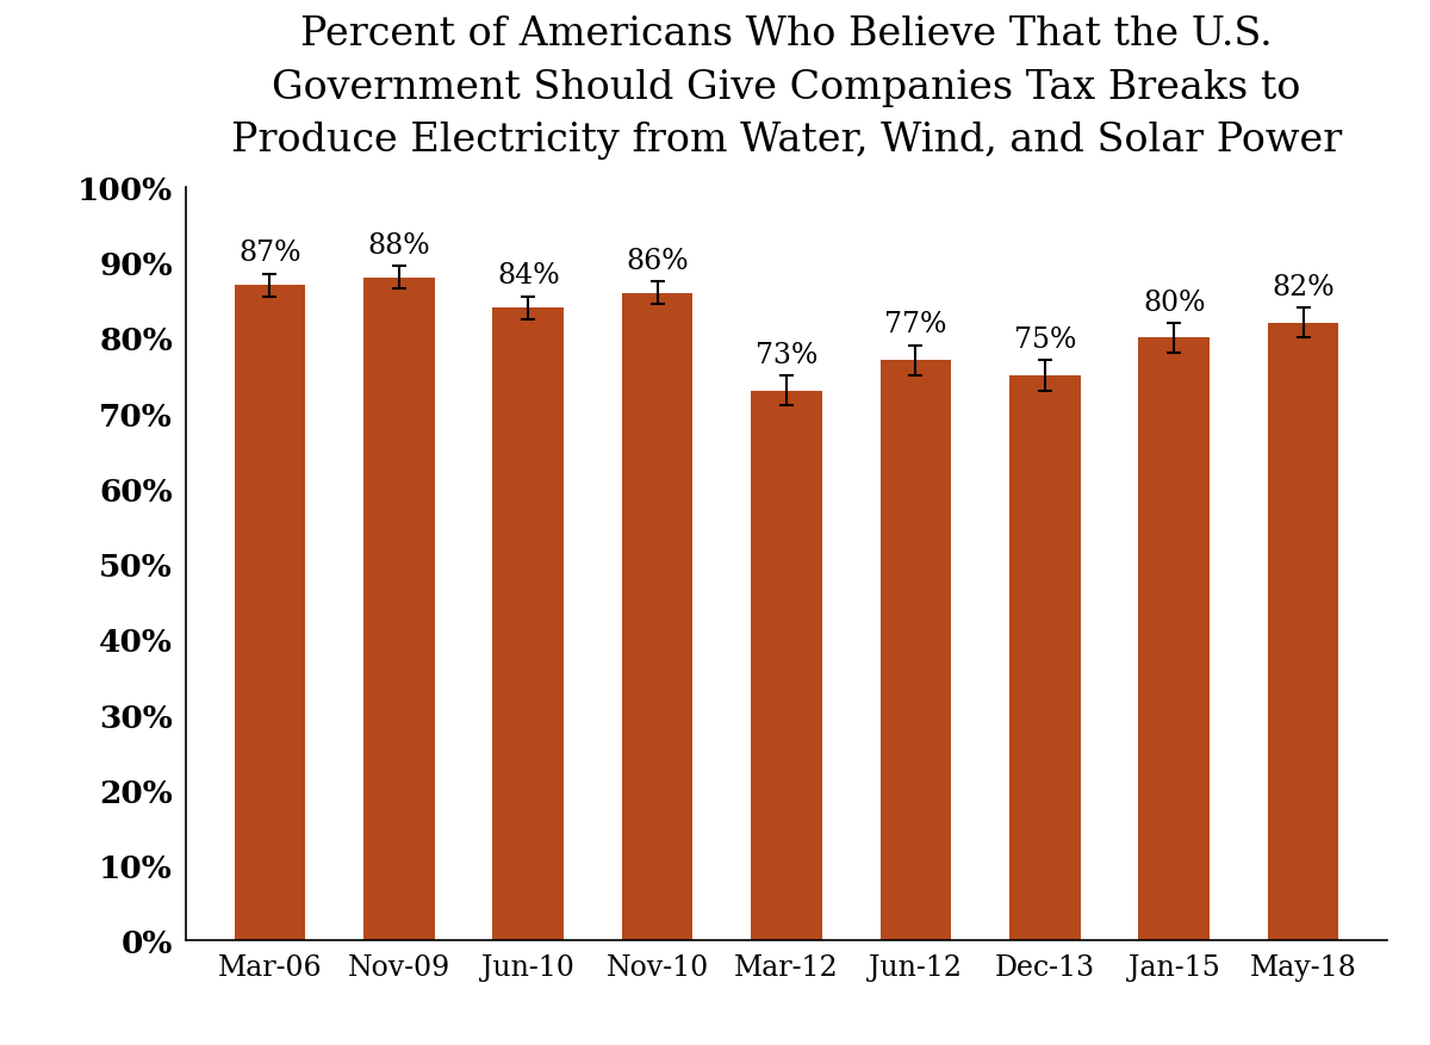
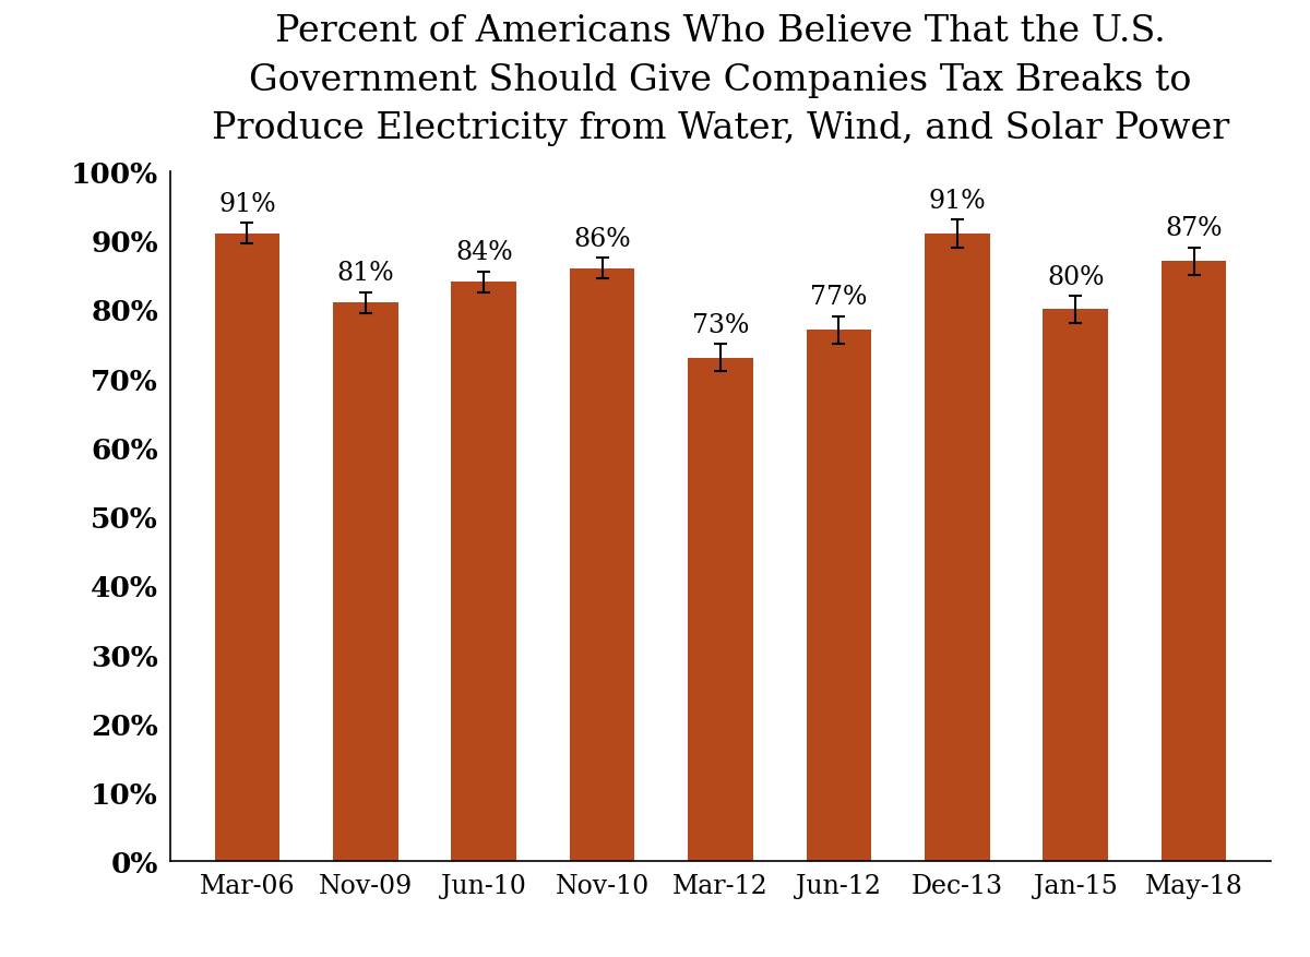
Mar-06: 87% -> 91%
Nov-09: 88% -> 81%
Dec-13: 75% -> 91%
May-18: 82% -> 87%
